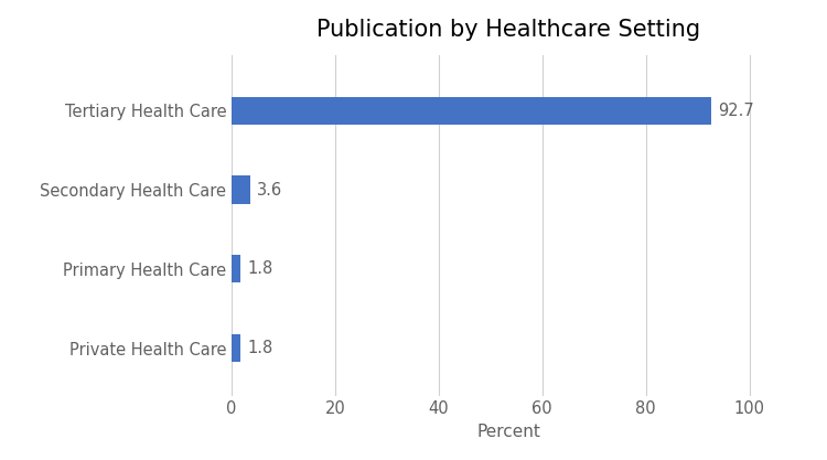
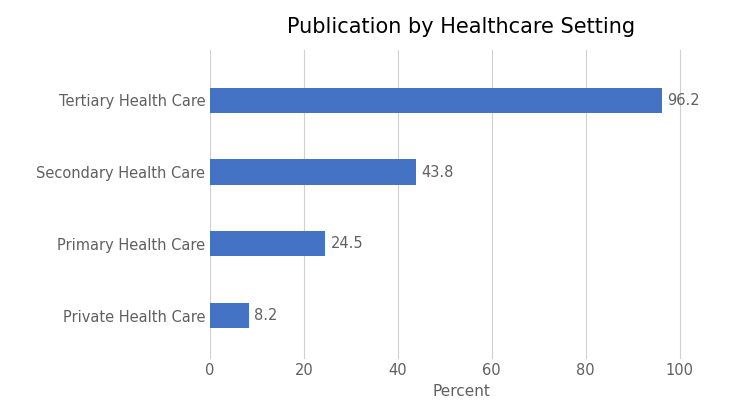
Tertiary Health Care: 92.7 -> 96.2
Secondary Health Care: 3.6 -> 43.8
Primary Health Care: 1.8 -> 24.5
Private Health Care: 1.8 -> 8.2
